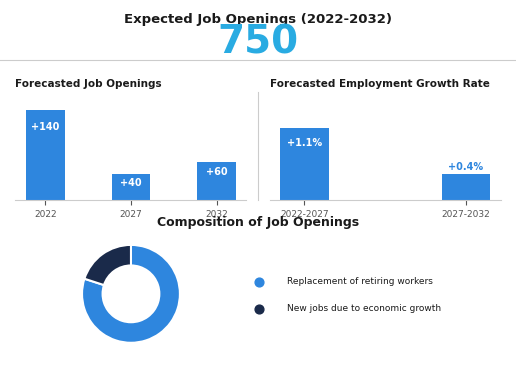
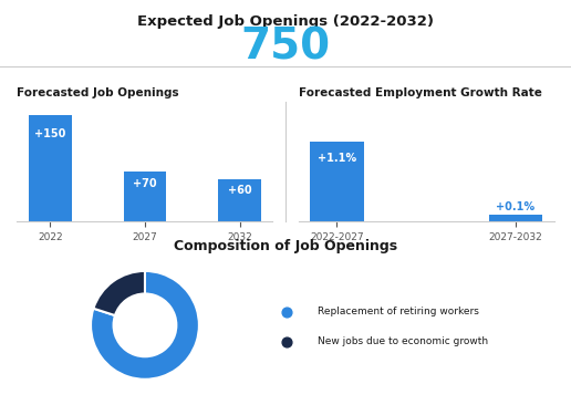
Forecasted Job Openings/2022: +140 -> +150
Forecasted Job Openings/2027: +40 -> +70
Forecasted Employment Growth Rate/2027-2032: +0.4% -> +0.1%
